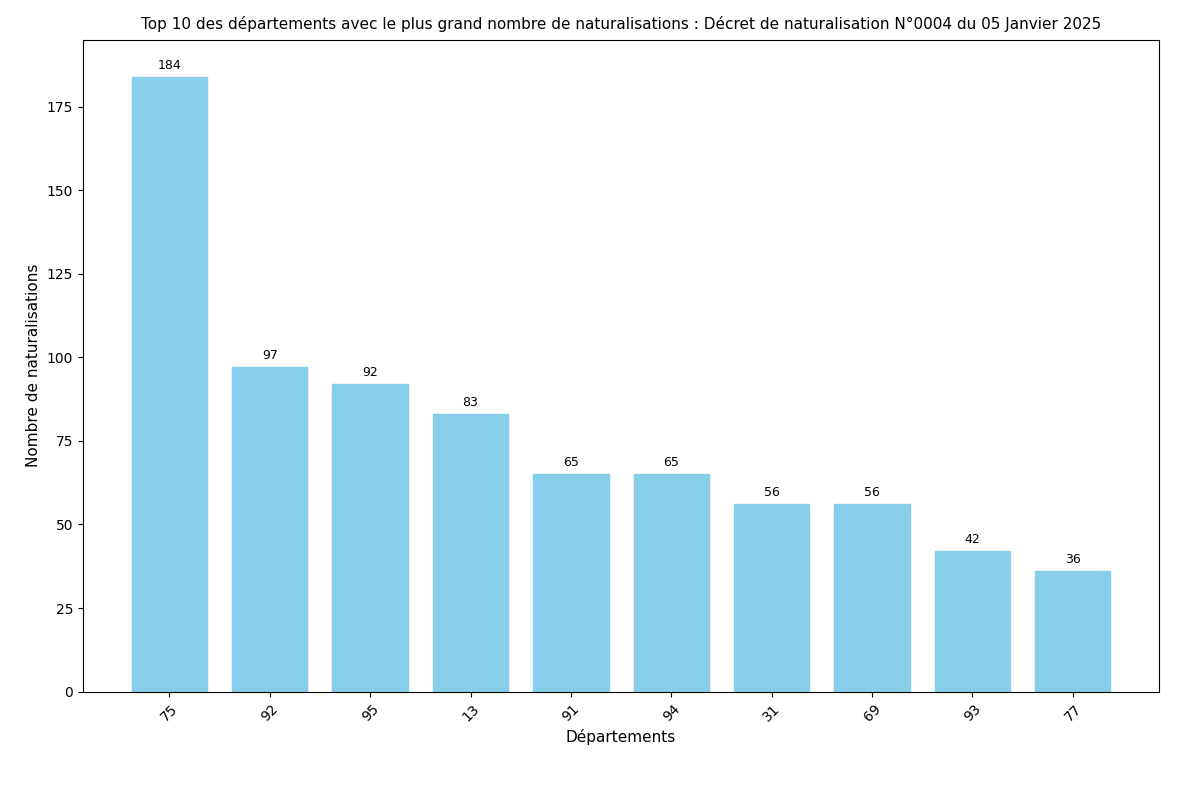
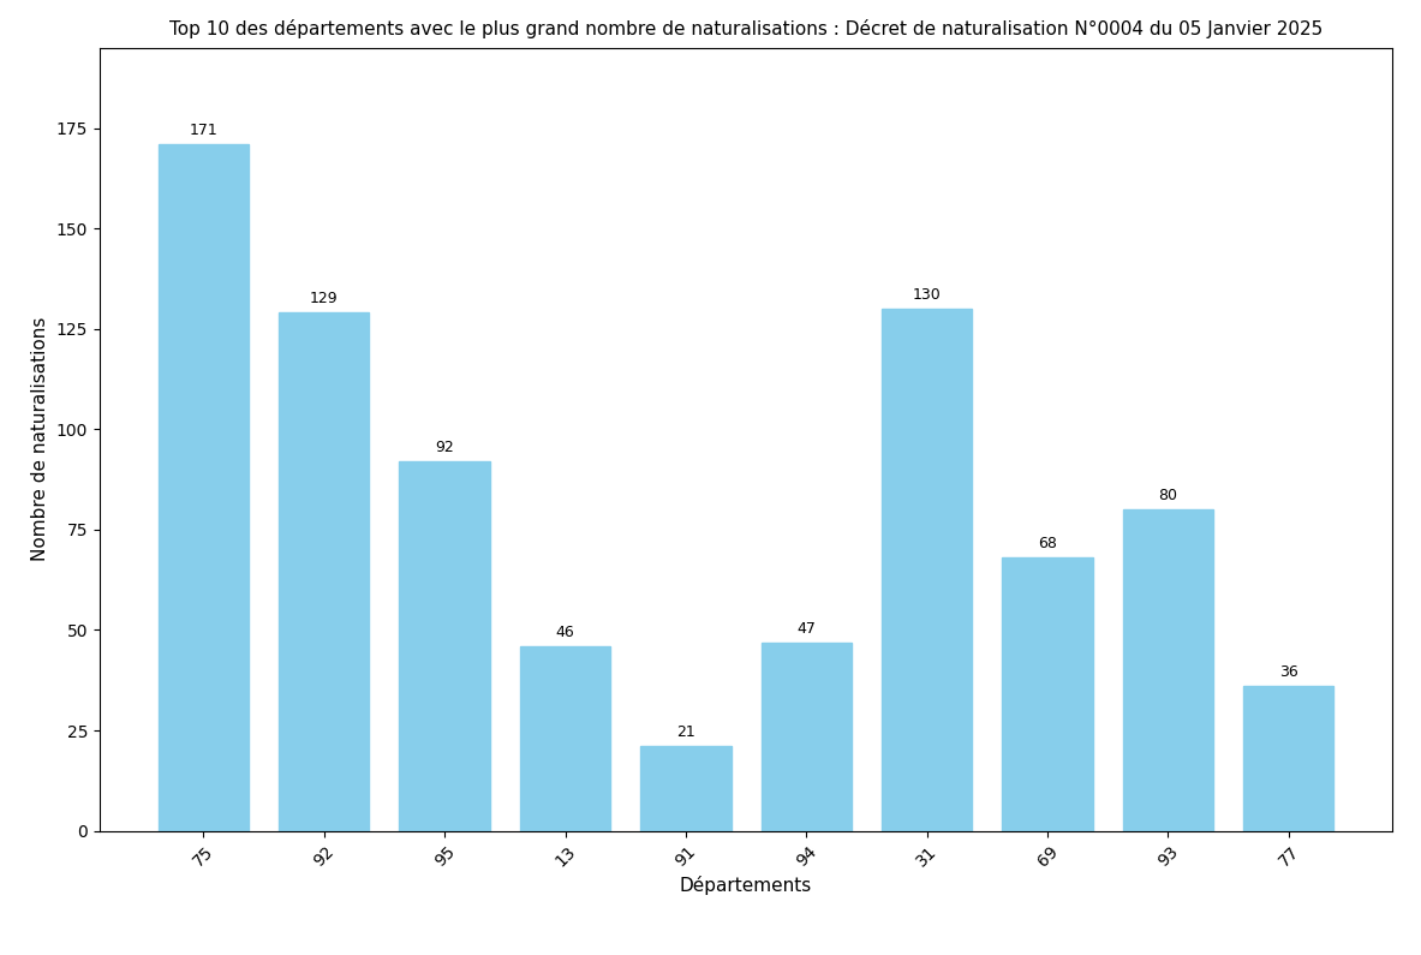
75: 184 -> 171
92: 97 -> 129
13: 83 -> 46
91: 65 -> 21
94: 65 -> 47
31: 56 -> 130
69: 56 -> 68
93: 42 -> 80
